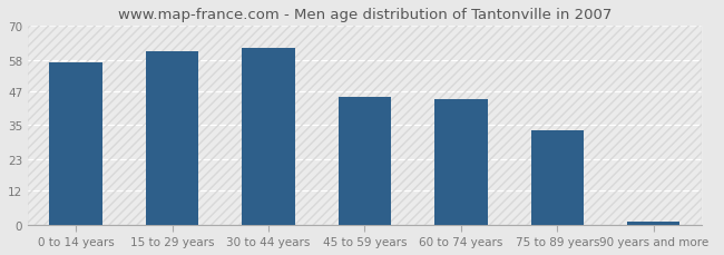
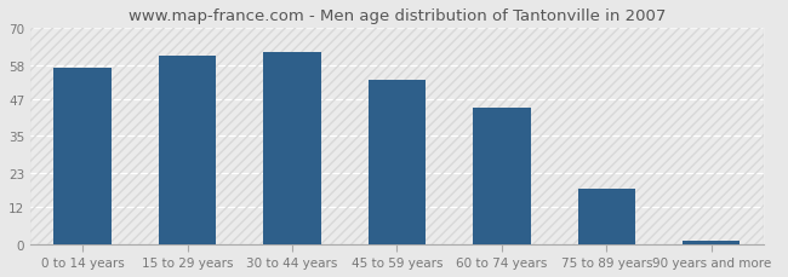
45 to 59 years: 45 -> 53
75 to 89 years: 33 -> 18
